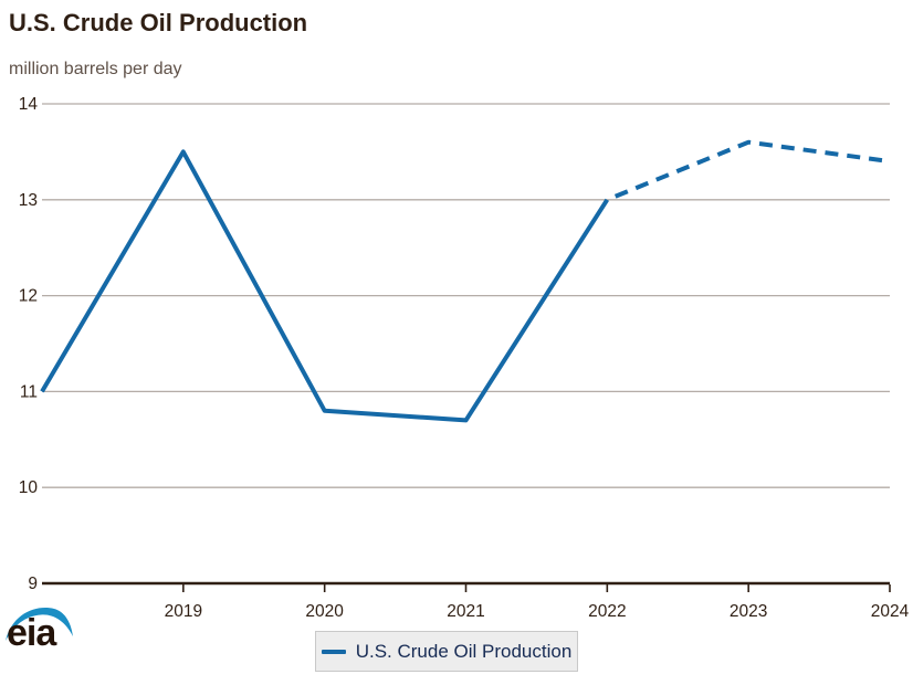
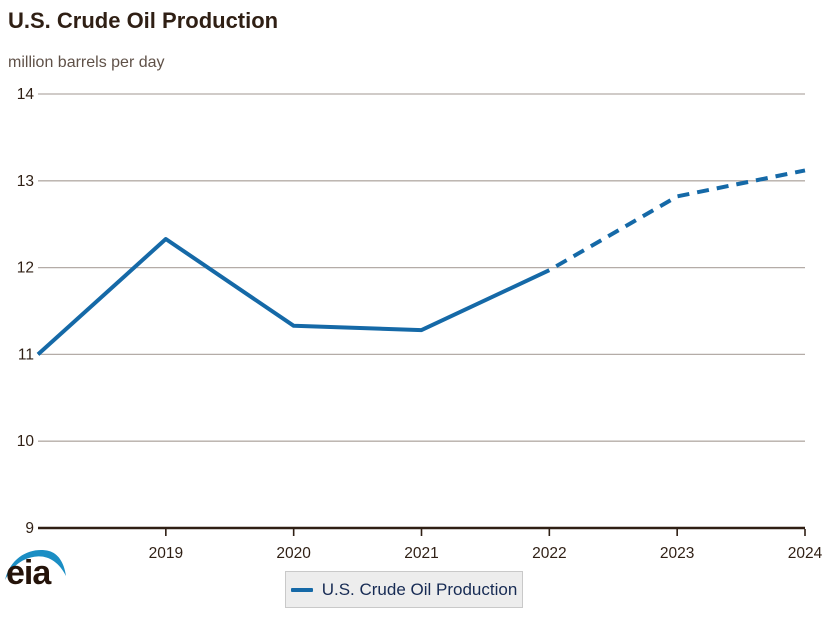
2019: 13.5 -> 12.3
2020: 10.8 -> 11.3
2021: 10.7 -> 11.3
2022: 13.0 -> 12.0
2023: 13.6 -> 12.8
2024: 13.4 -> 13.1
